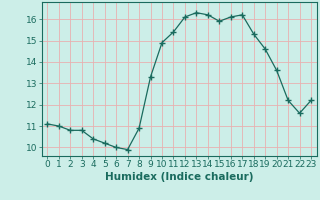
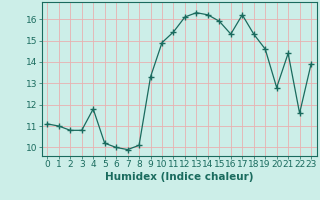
4: 10.4 -> 11.8
8: 10.9 -> 10.1
16: 16.1 -> 15.3
20: 13.6 -> 12.8
21: 12.2 -> 14.4
23: 12.2 -> 13.9
